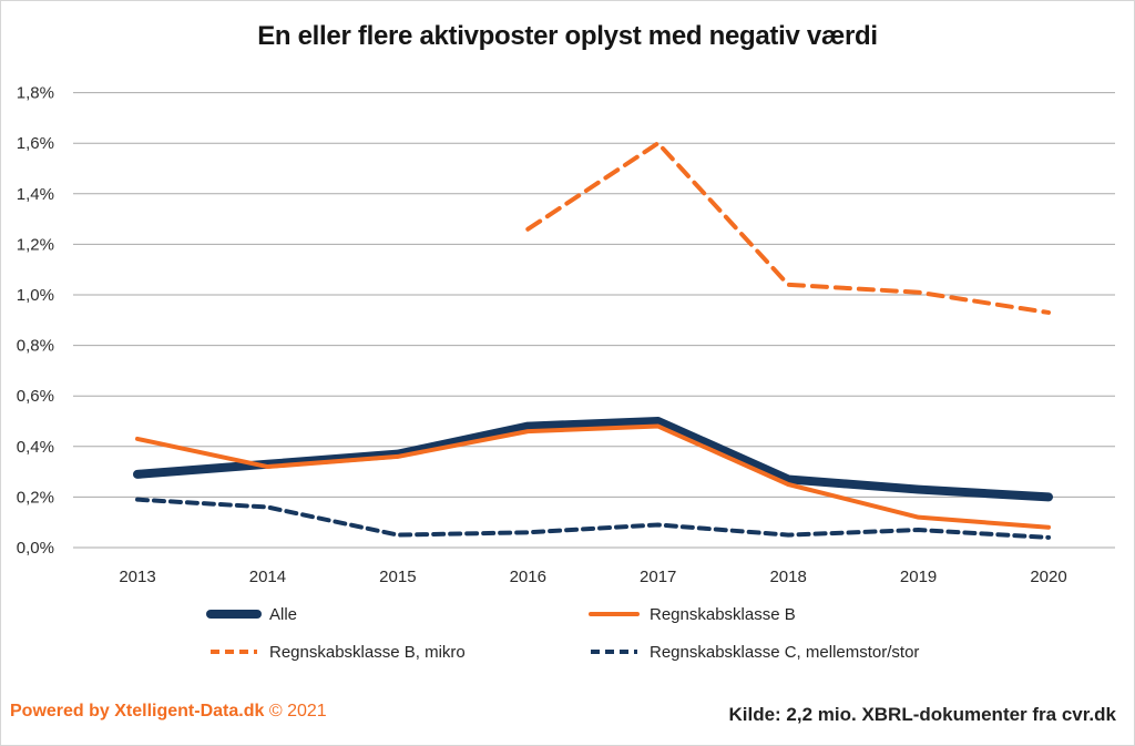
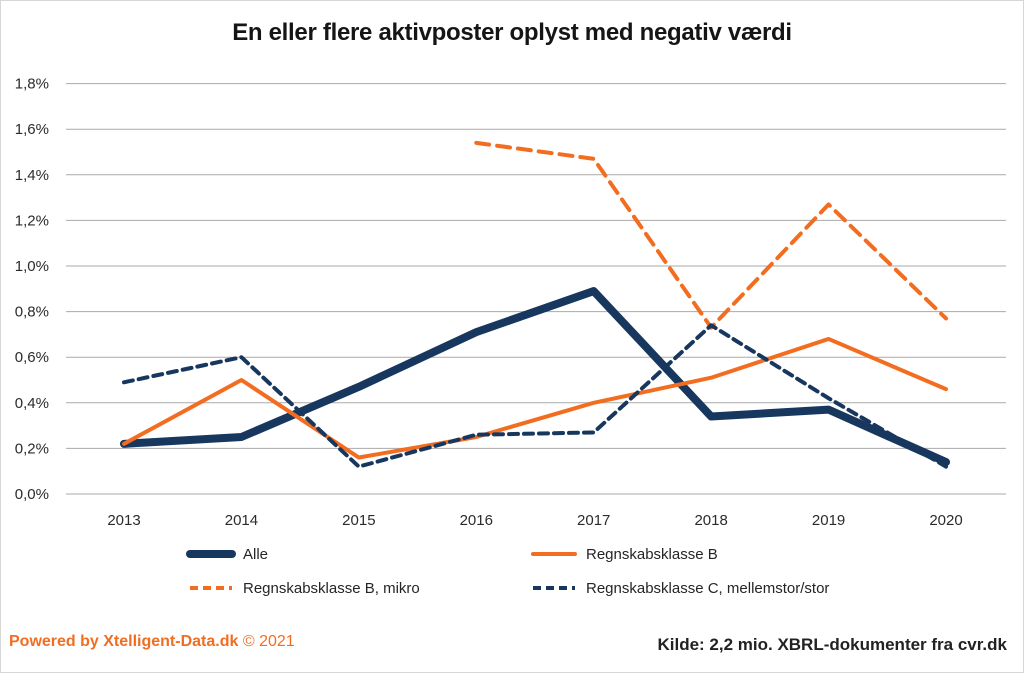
Alle/2013: 0,29% -> 0,22%
Regnskabsklasse B/2013: 0,43% -> 0,22%
Regnskabsklasse C, mellemstor/stor/2013: 0,19% -> 0,49%
Alle/2014: 0,33% -> 0,25%
Regnskabsklasse B/2014: 0,32% -> 0,50%
Regnskabsklasse C, mellemstor/stor/2014: 0,16% -> 0,60%
Alle/2015: 0,37% -> 0,47%
Regnskabsklasse B/2015: 0,36% -> 0,16%
Regnskabsklasse C, mellemstor/stor/2015: 0,05% -> 0,12%
Alle/2016: 0,48% -> 0,71%
Regnskabsklasse B/2016: 0,46% -> 0,25%
Regnskabsklasse B, mikro/2016: 1,26% -> 1,54%
Regnskabsklasse C, mellemstor/stor/2016: 0,06% -> 0,26%
Alle/2017: 0,50% -> 0,89%
Regnskabsklasse B/2017: 0,48% -> 0,40%
Regnskabsklasse B, mikro/2017: 1,60% -> 1,47%
Regnskabsklasse C, mellemstor/stor/2017: 0,09% -> 0,27%
Alle/2018: 0,27% -> 0,34%
Regnskabsklasse B/2018: 0,25% -> 0,51%
Regnskabsklasse B, mikro/2018: 1,04% -> 0,73%
Regnskabsklasse C, mellemstor/stor/2018: 0,05% -> 0,74%
Alle/2019: 0,23% -> 0,37%
Regnskabsklasse B/2019: 0,12% -> 0,68%
Regnskabsklasse B, mikro/2019: 1,01% -> 1,27%
Regnskabsklasse C, mellemstor/stor/2019: 0,07% -> 0,42%
Alle/2020: 0,20% -> 0,14%
Regnskabsklasse B/2020: 0,08% -> 0,46%
Regnskabsklasse B, mikro/2020: 0,93% -> 0,77%
Regnskabsklasse C, mellemstor/stor/2020: 0,04% -> 0,12%
